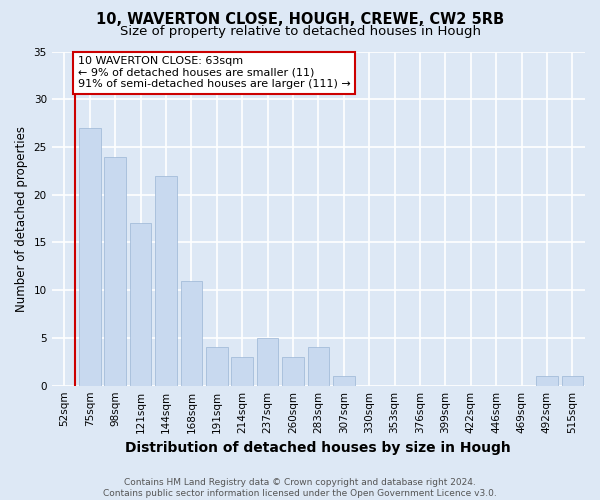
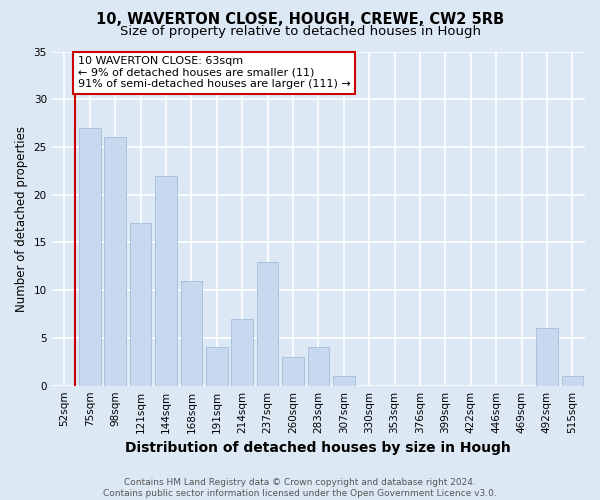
98sqm: 24 -> 26
214sqm: 3 -> 7
237sqm: 5 -> 13
492sqm: 1 -> 6
